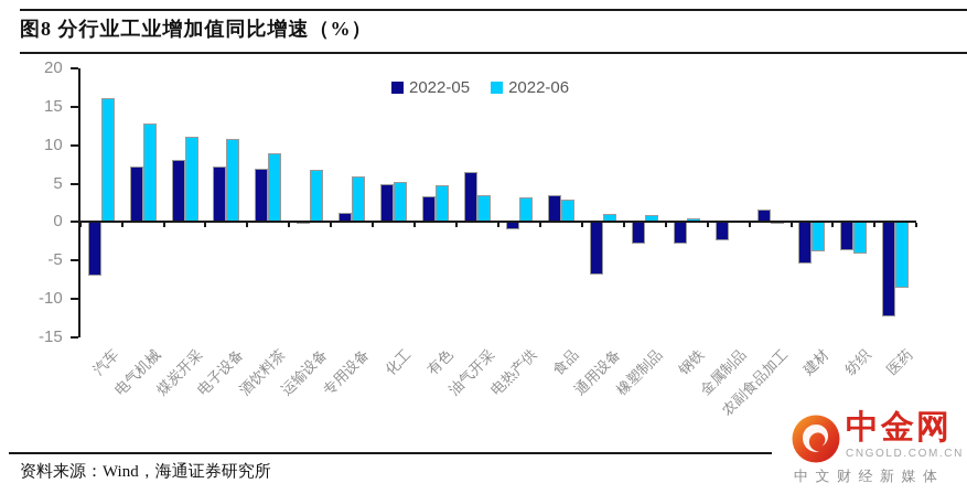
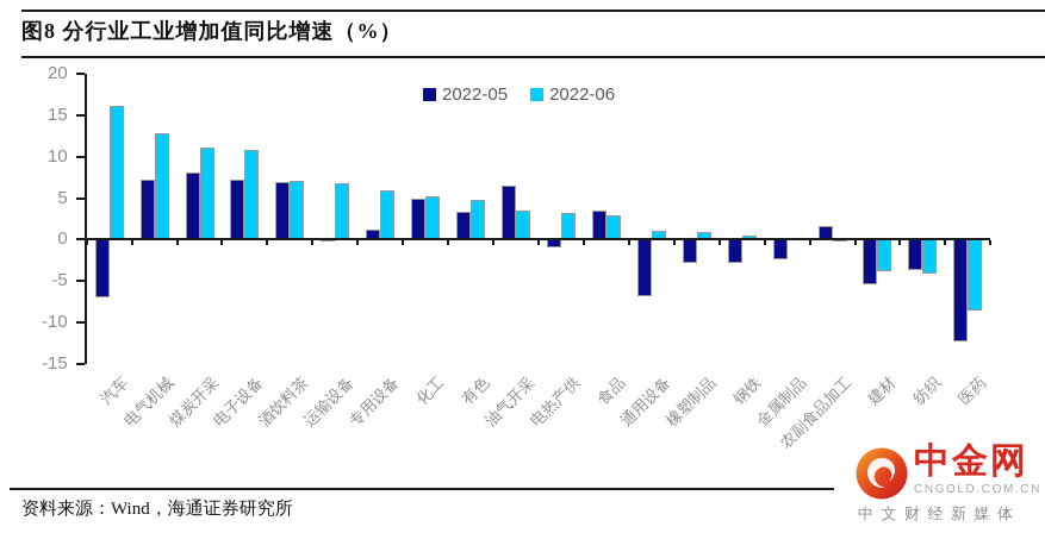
2022-06/酒饮料茶: 9 -> 7
